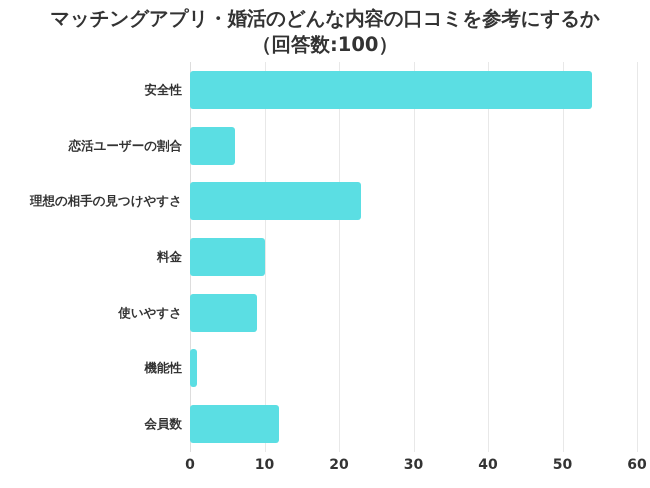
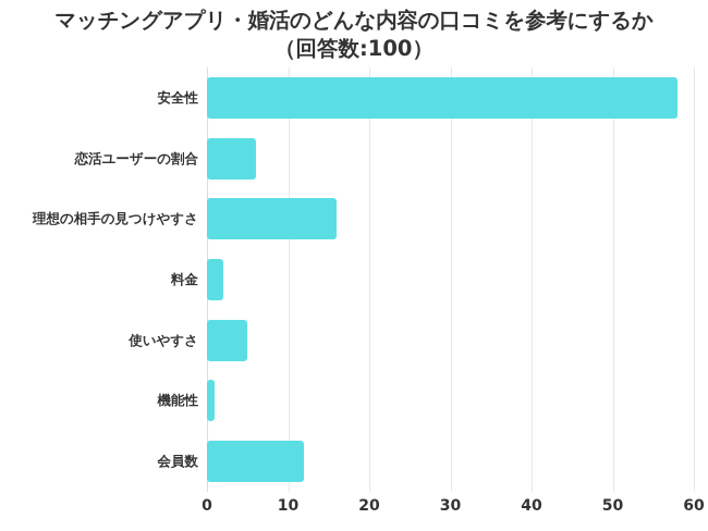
安全性: 54 -> 58
理想の相手の見つけやすさ: 23 -> 16
料金: 10 -> 2
使いやすさ: 9 -> 5
